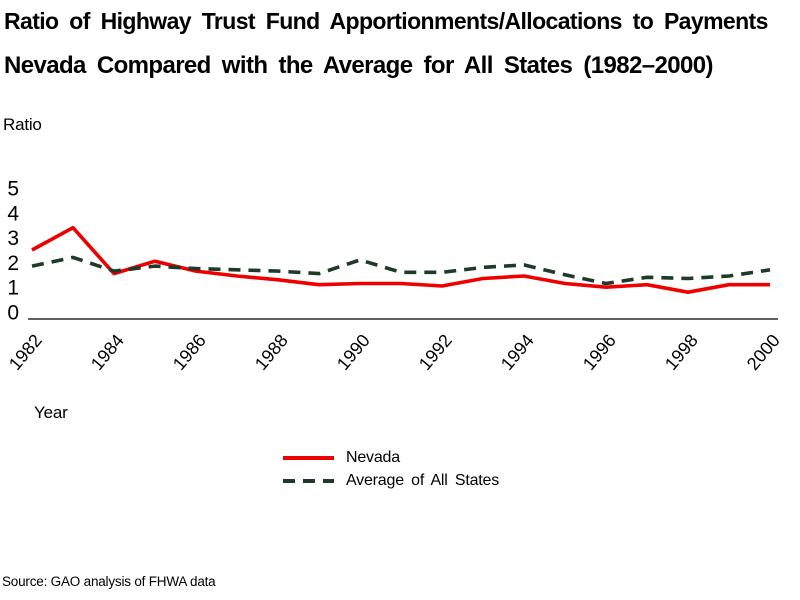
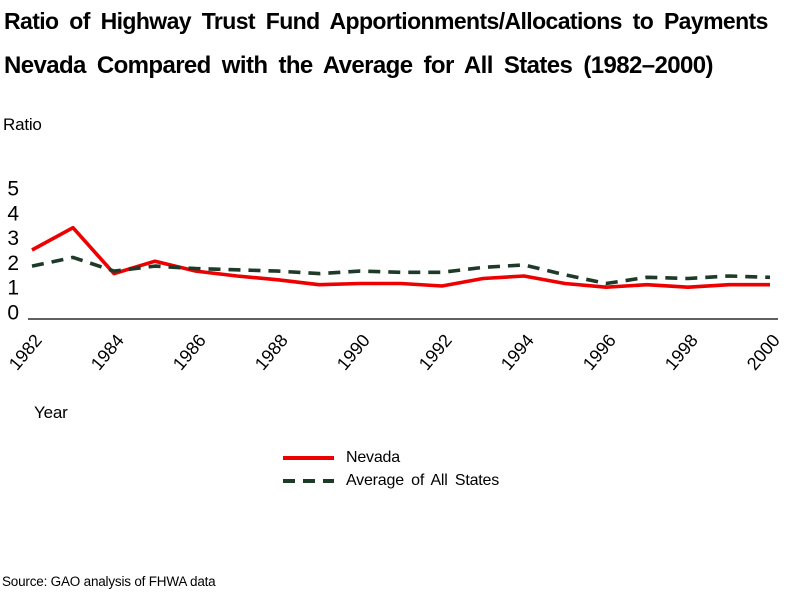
Average of All States/1990: 2.1 -> 1.6
Nevada/1998: 0.8 -> 1.0
Average of All States/2000: 1.7 -> 1.4
